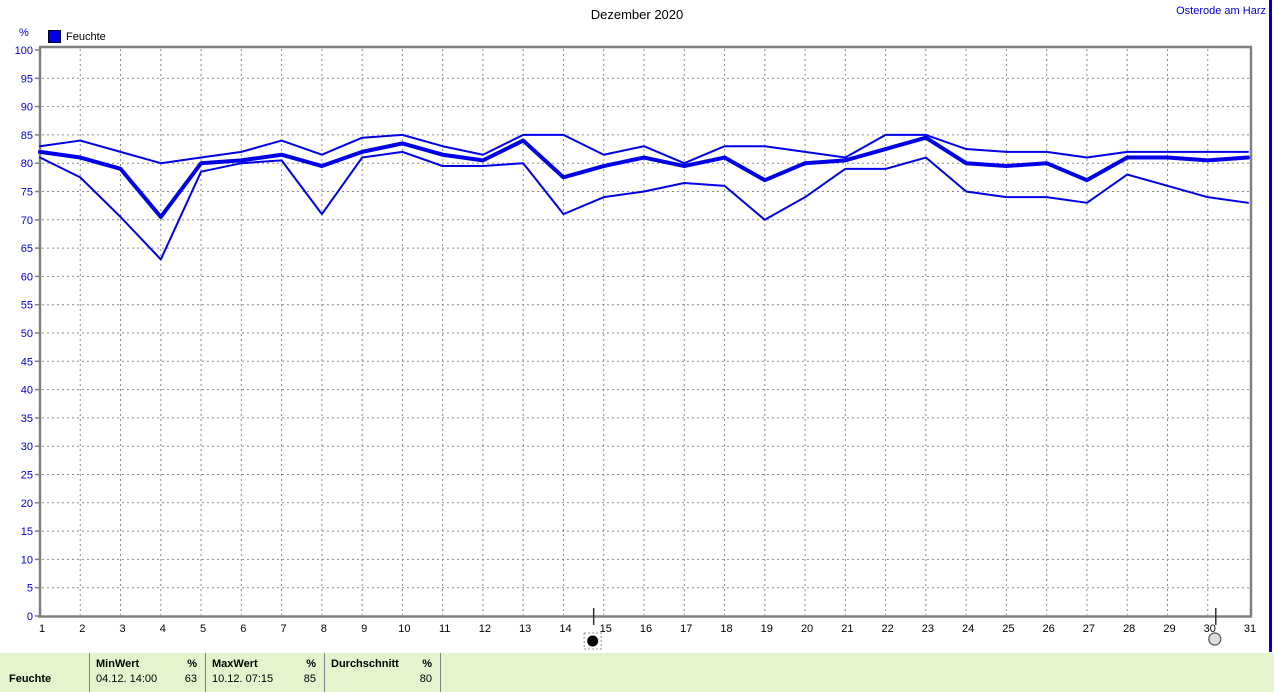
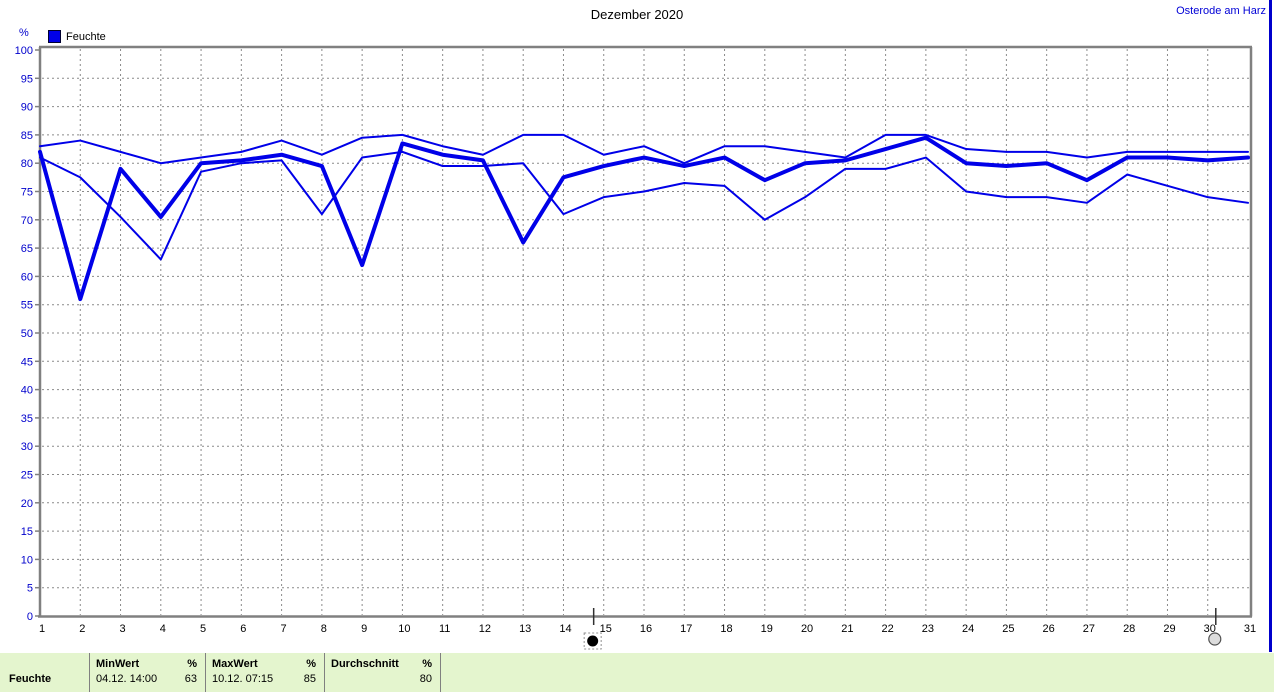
Durchschnitt/2: 81 -> 56
Durchschnitt/9: 82 -> 62
Durchschnitt/13: 84 -> 66
